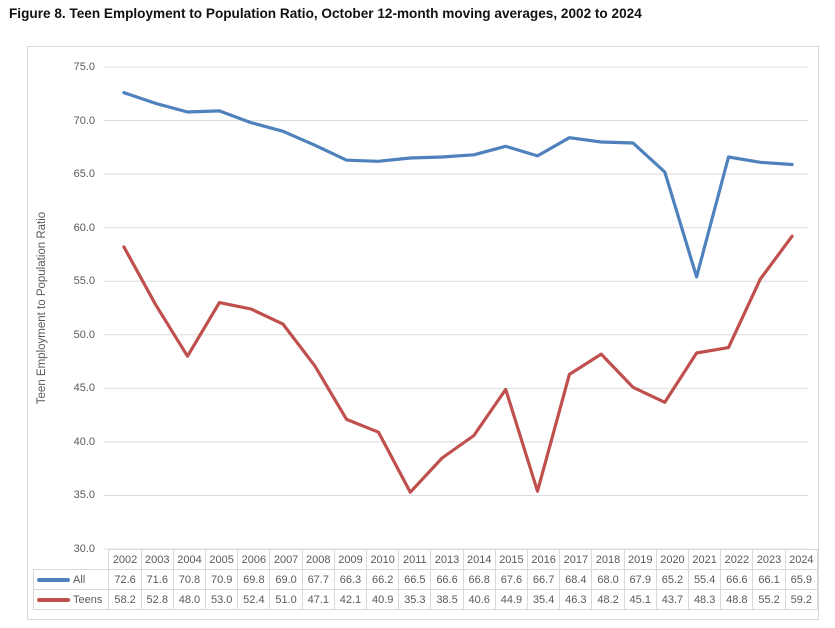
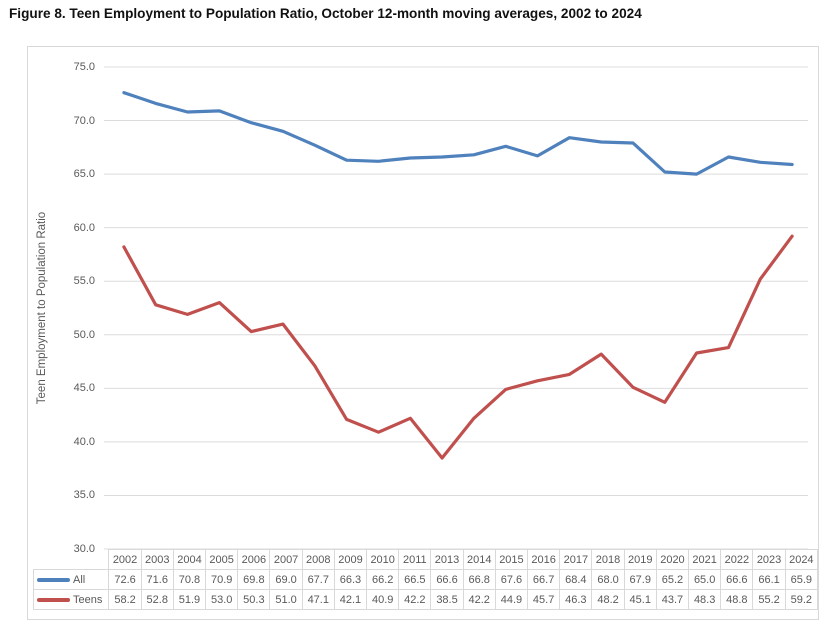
Teens/2004: 48.0 -> 51.9
Teens/2006: 52.4 -> 50.3
Teens/2011: 35.3 -> 42.2
Teens/2014: 40.6 -> 42.2
Teens/2016: 35.4 -> 45.7
All/2021: 55.4 -> 65.0
